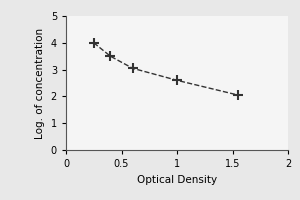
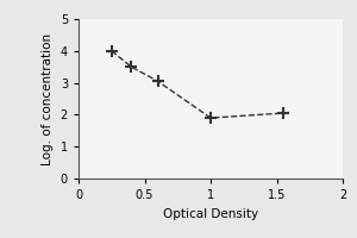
1: 2.60 -> 1.90
